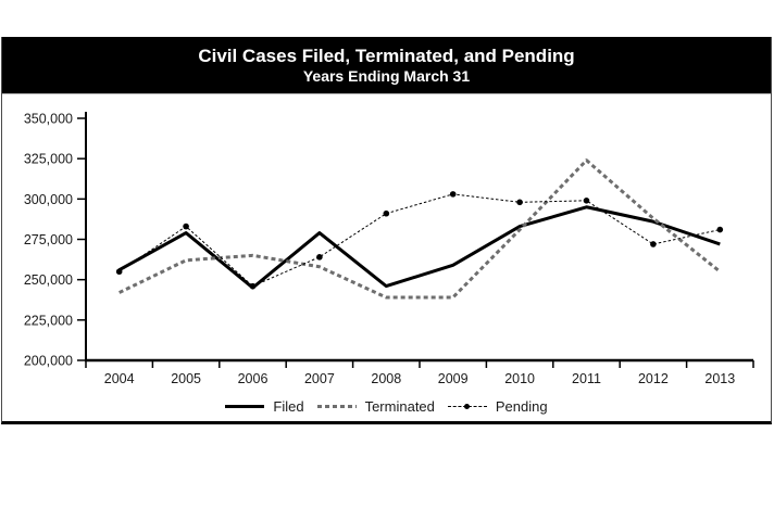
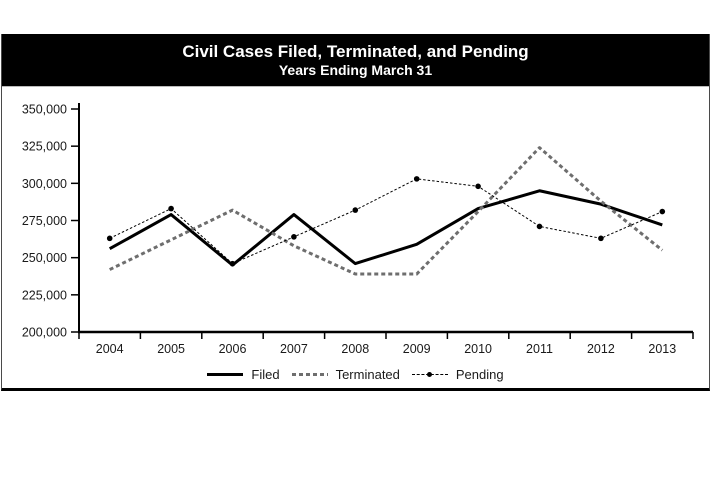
Pending/2004: 255000 -> 263000
Terminated/2006: 265000 -> 282000
Pending/2008: 291000 -> 282000
Pending/2011: 299000 -> 271000
Pending/2012: 272000 -> 263000
